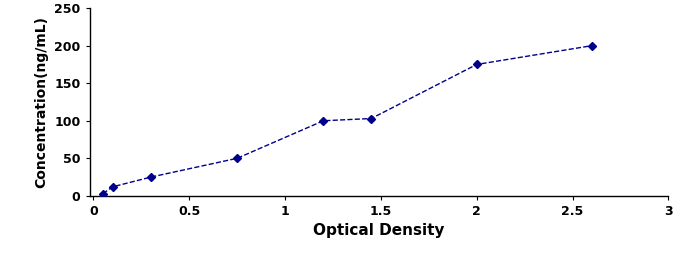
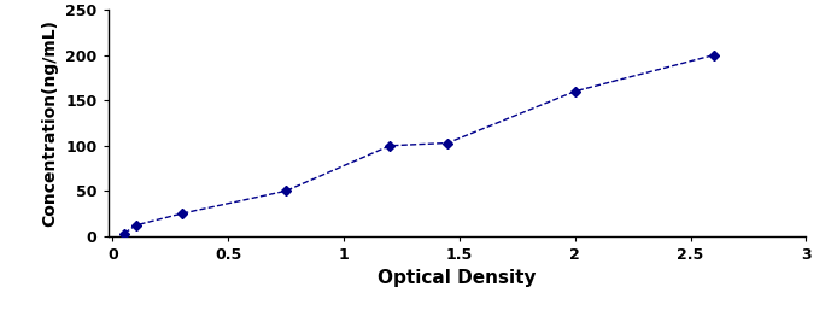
2: 175 -> 160
